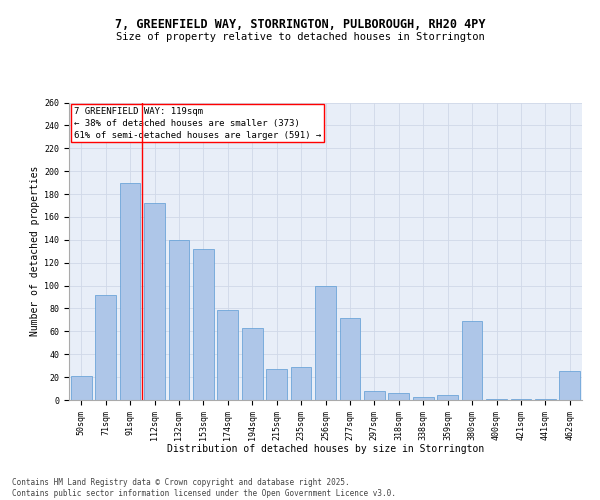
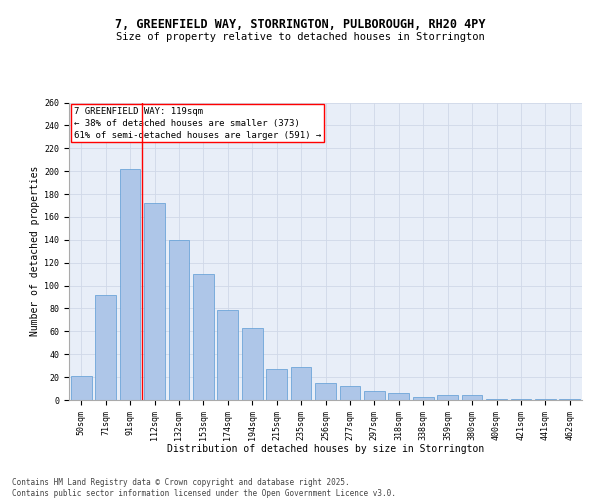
91sqm: 190 -> 202
153sqm: 132 -> 110
256sqm: 100 -> 15
277sqm: 72 -> 12
380sqm: 69 -> 4
462sqm: 25 -> 1
